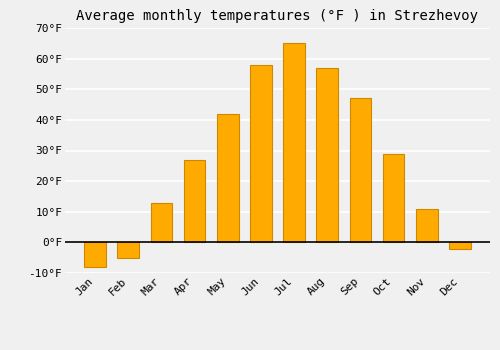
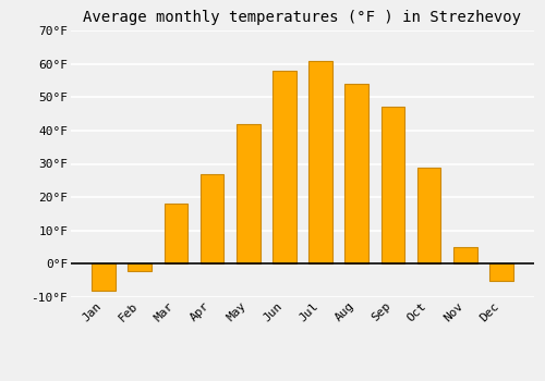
Feb: -5°F -> -2°F
Mar: 13°F -> 18°F
Jul: 65°F -> 61°F
Aug: 57°F -> 54°F
Nov: 11°F -> 5°F
Dec: -2°F -> -5°F
